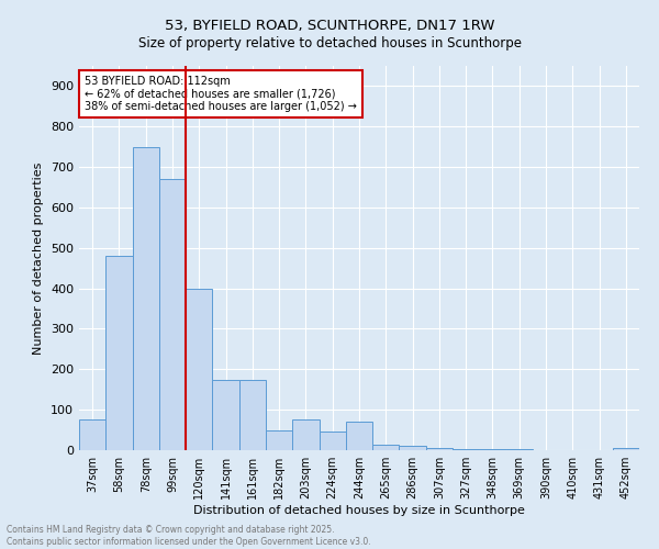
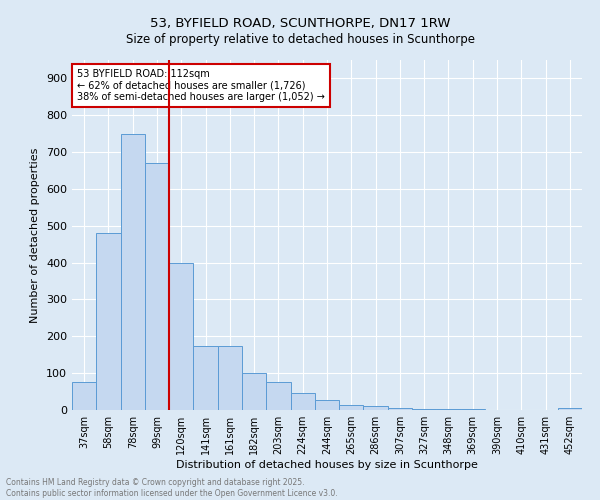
182sqm: 50 -> 100
244sqm: 70 -> 28
